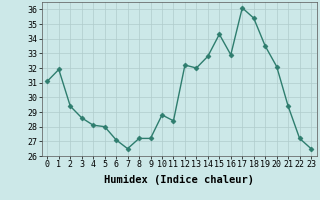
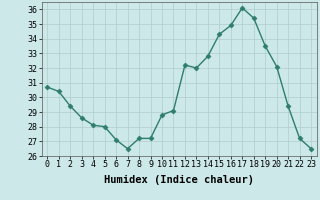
0: 31.1 -> 30.7
1: 31.9 -> 30.4
11: 28.4 -> 29.1
16: 32.9 -> 34.9
